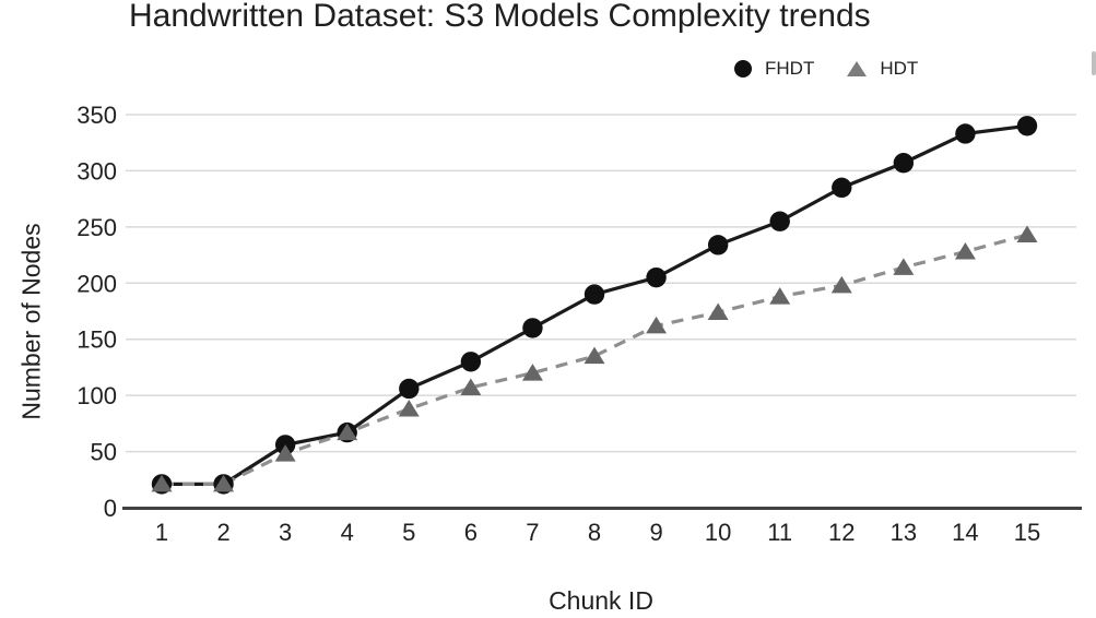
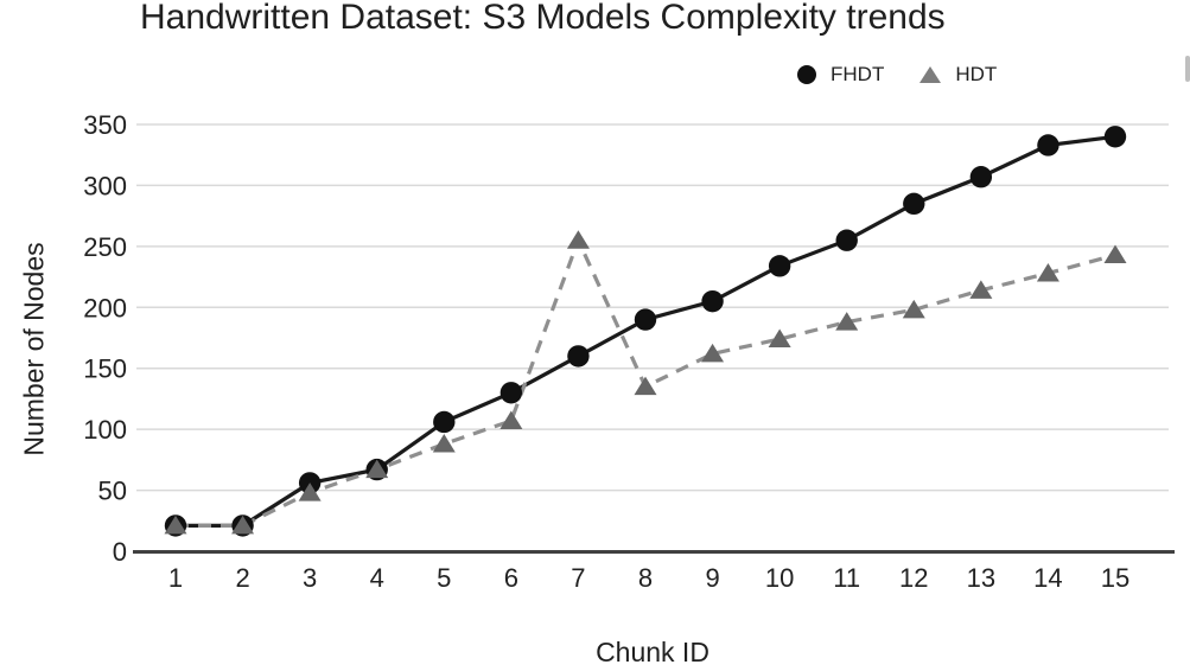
HDT/7: 120 -> 255
